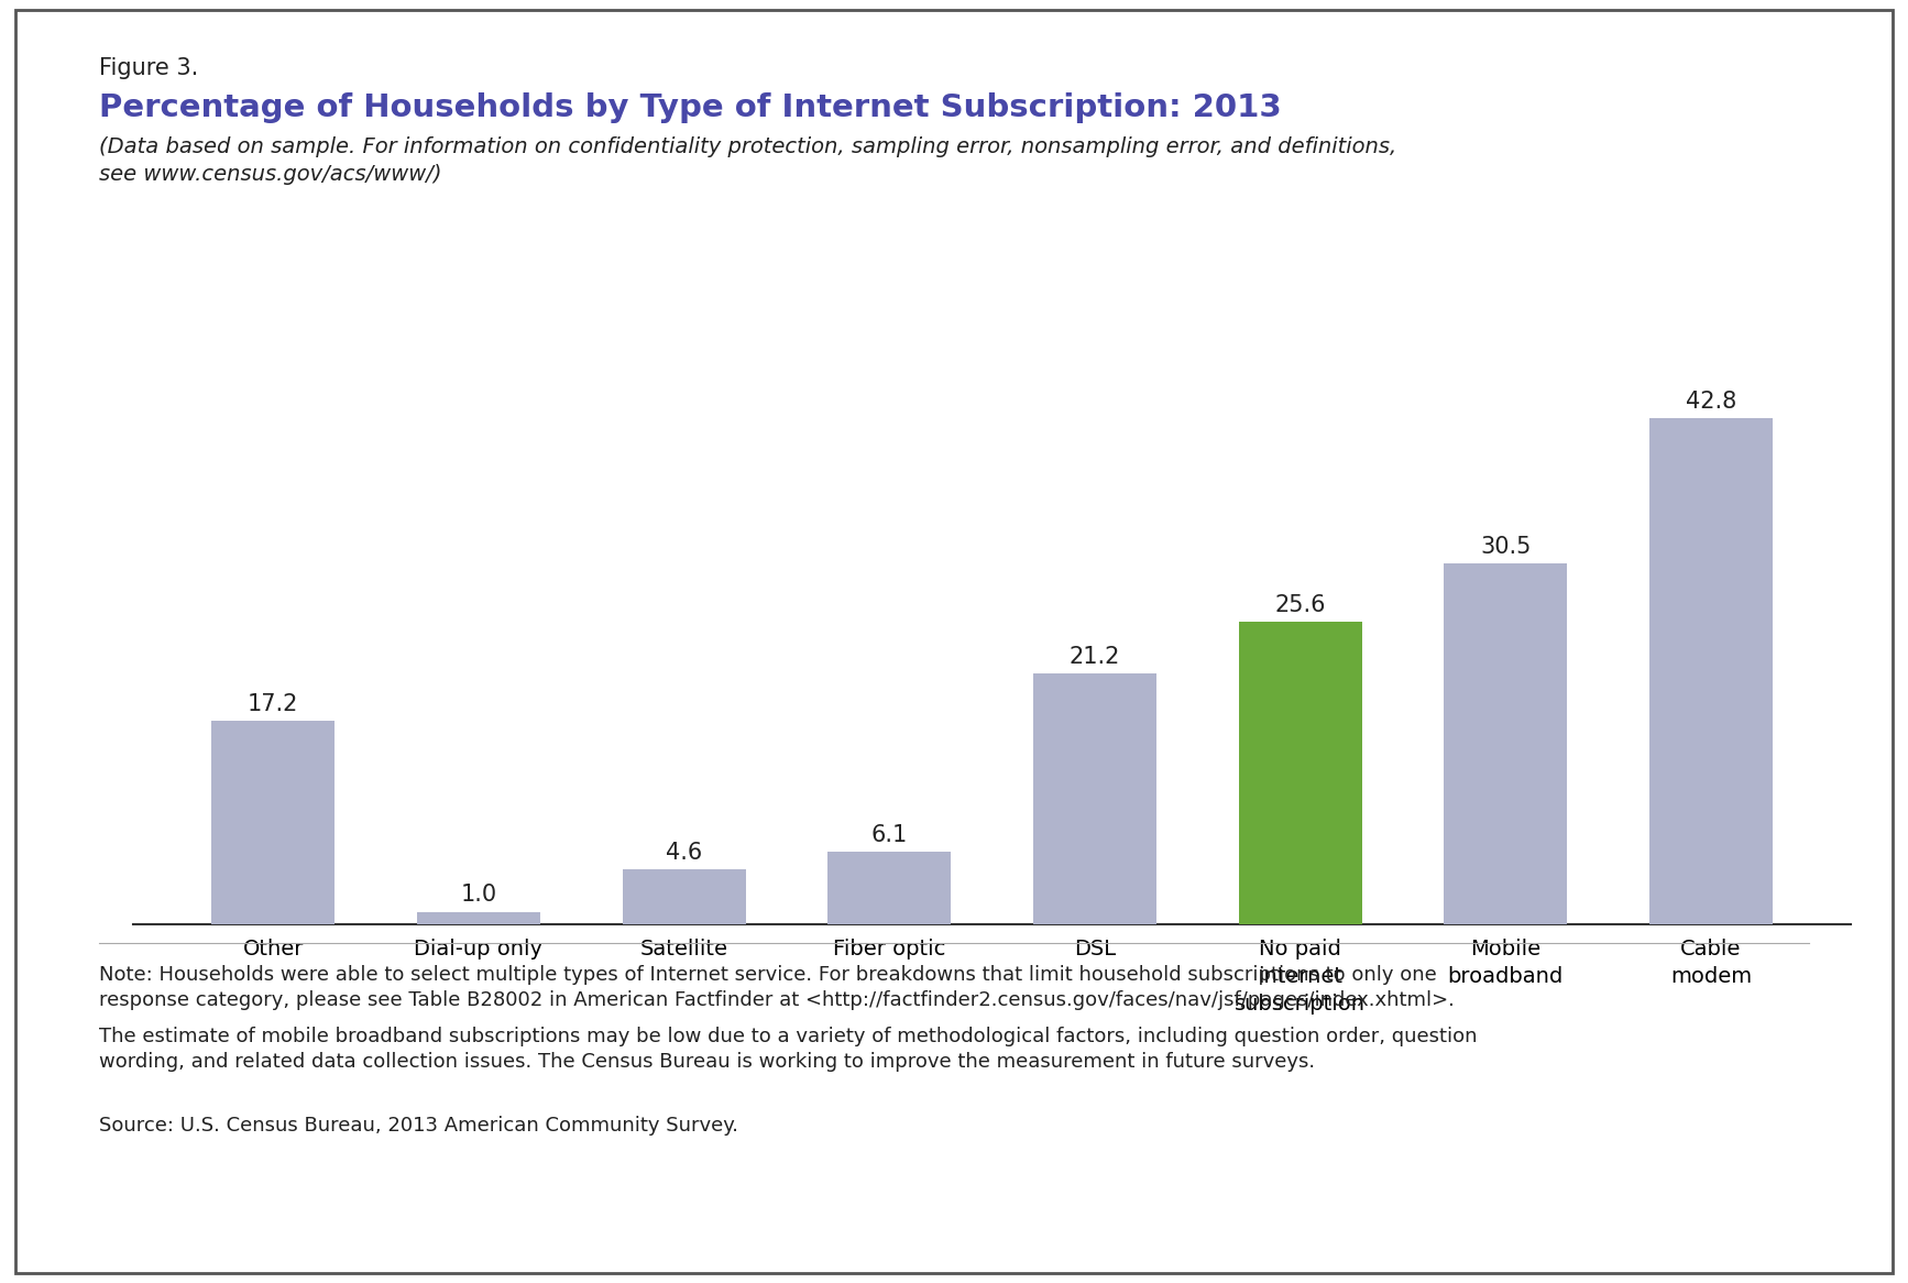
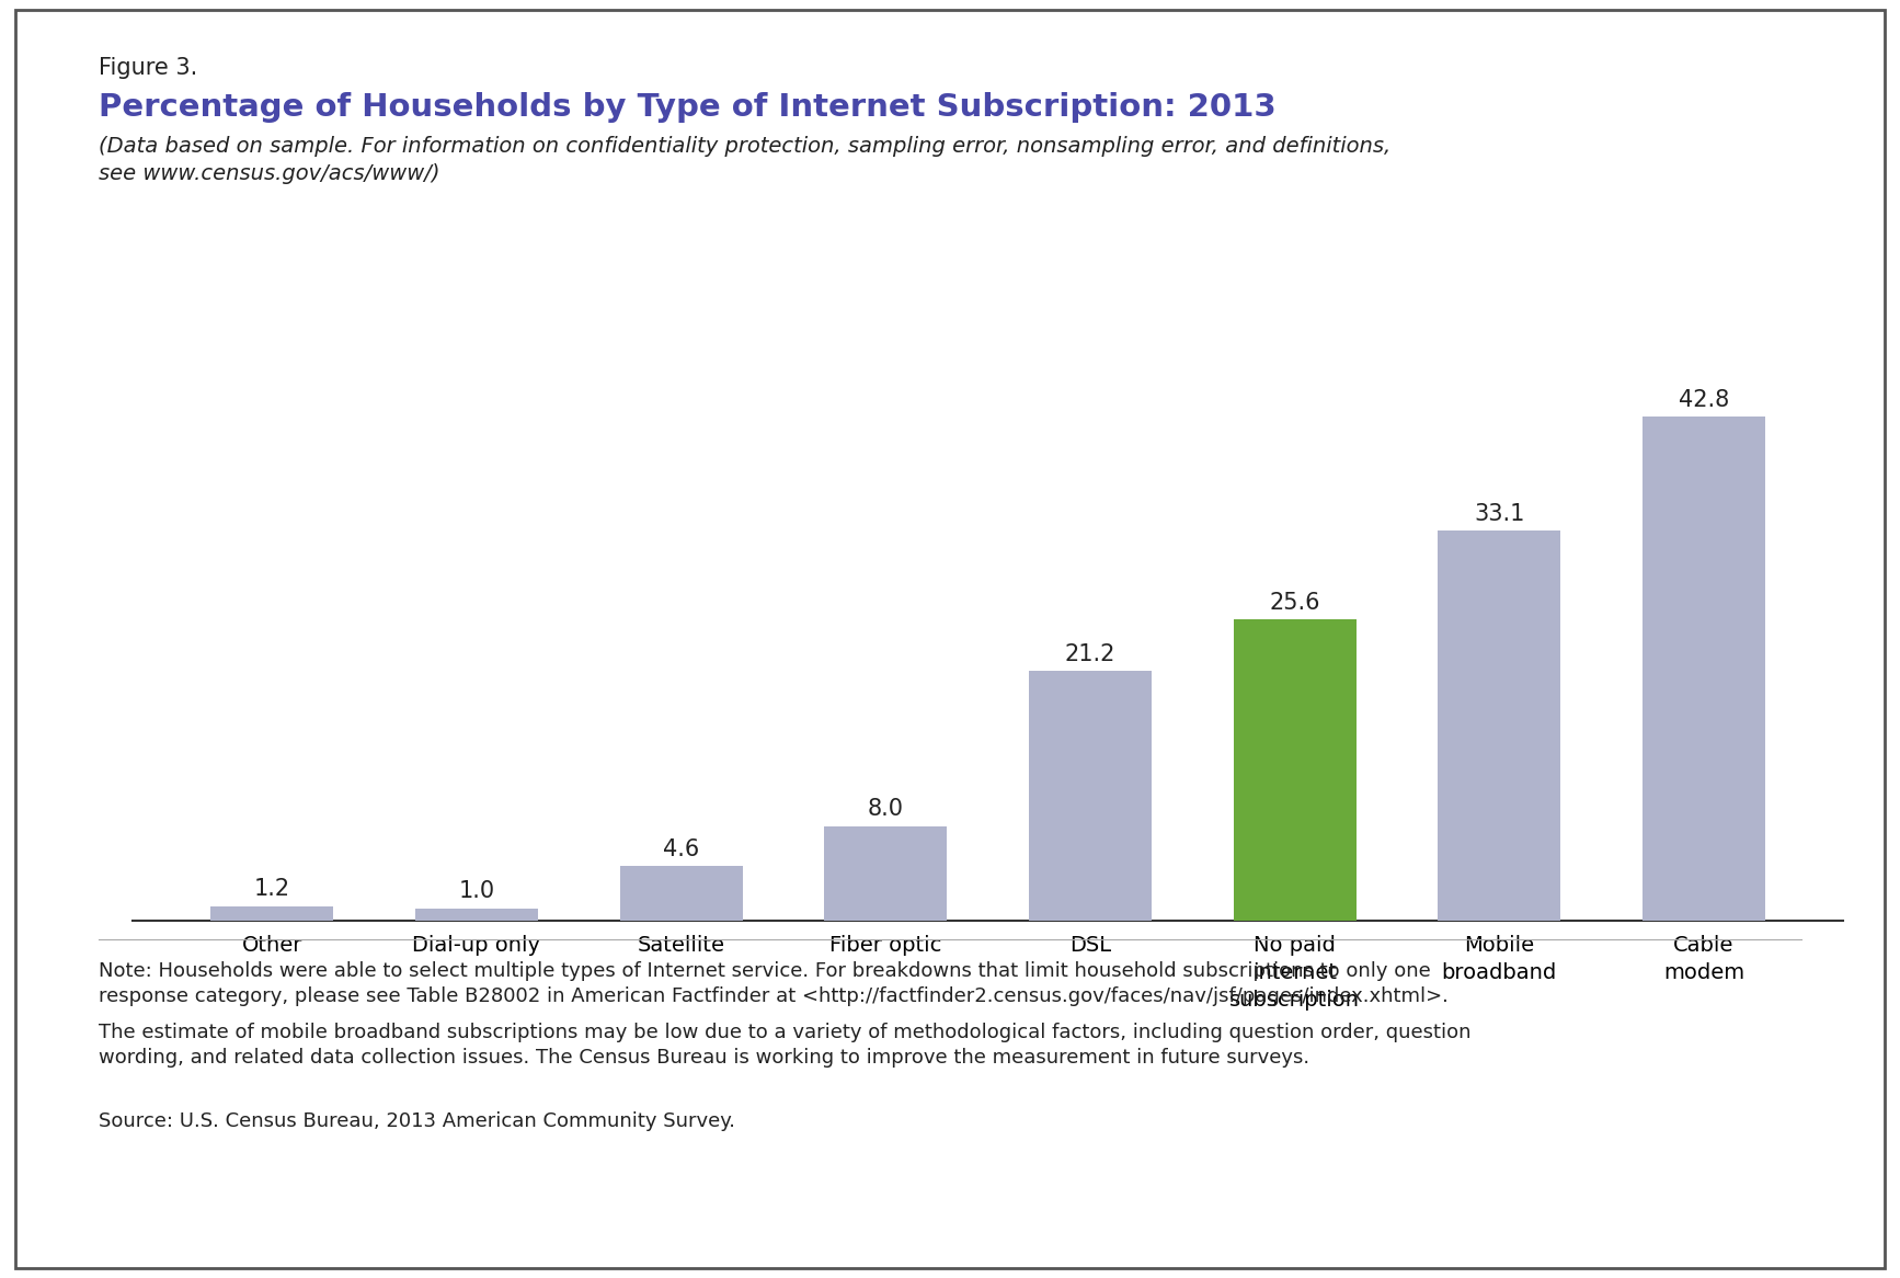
Other: 17.2 -> 1.2
Fiber optic: 6.1 -> 8.0
Mobile broadband: 30.5 -> 33.1
